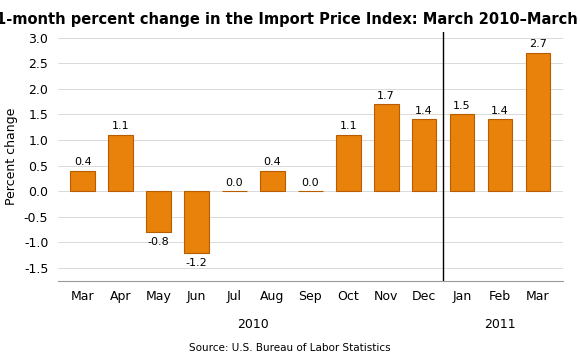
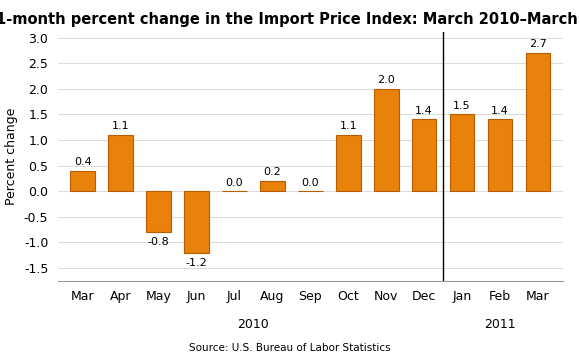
Aug: 0.4 -> 0.2
Nov: 1.7 -> 2.0
